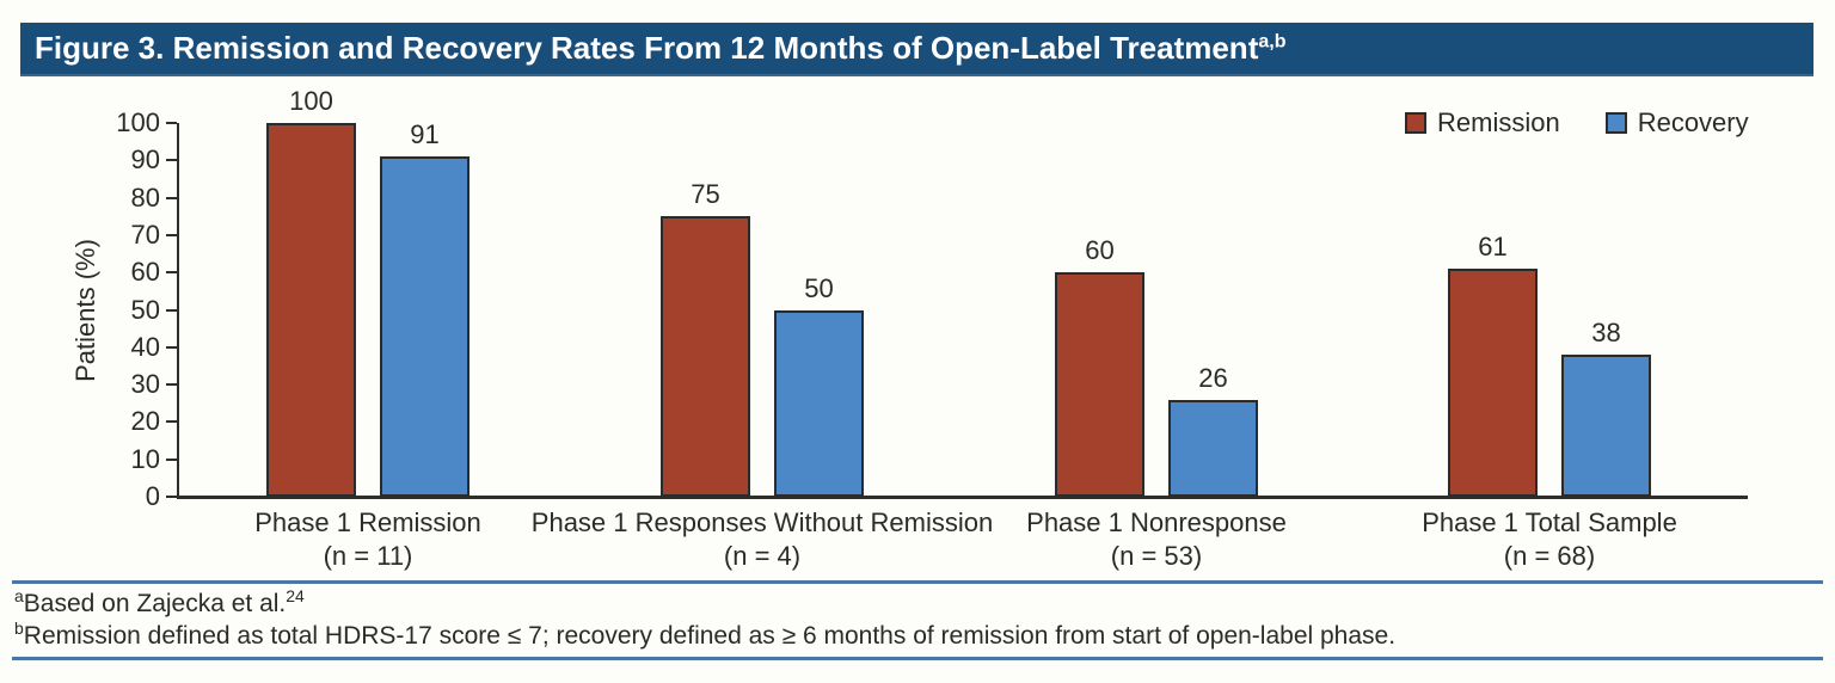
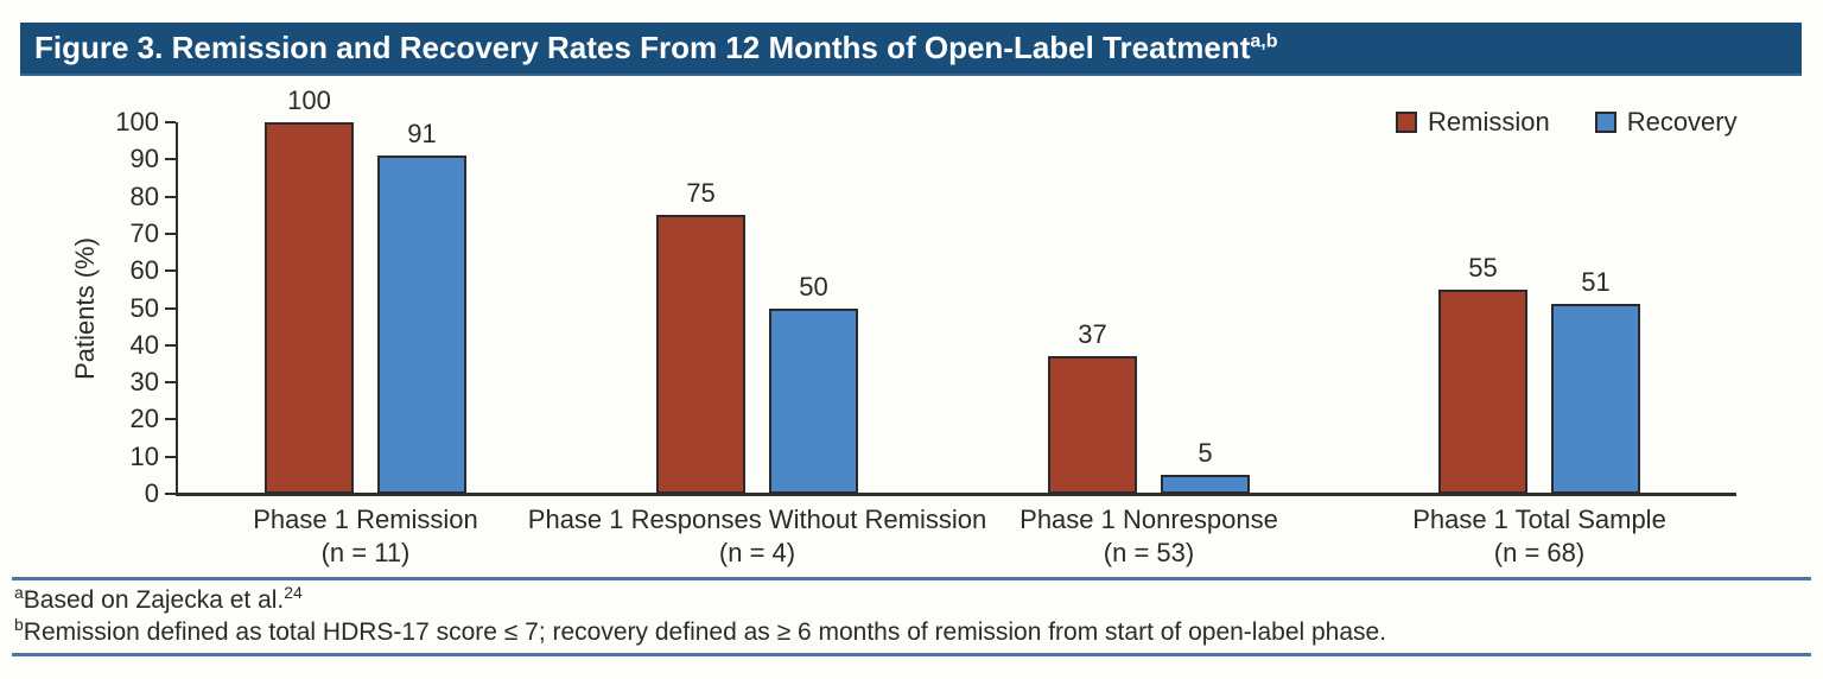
Remission/Phase 1 Nonresponse: 60 -> 37
Recovery/Phase 1 Nonresponse: 26 -> 5
Remission/Phase 1 Total Sample: 61 -> 55
Recovery/Phase 1 Total Sample: 38 -> 51
